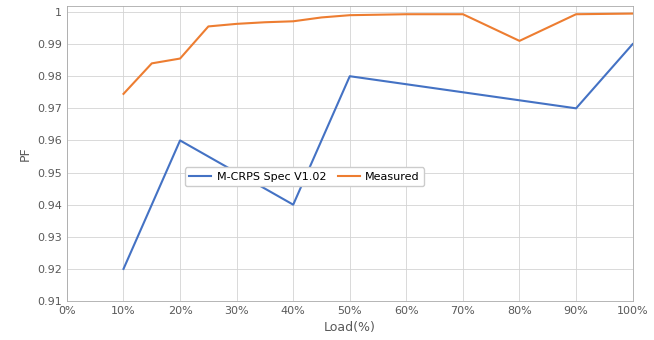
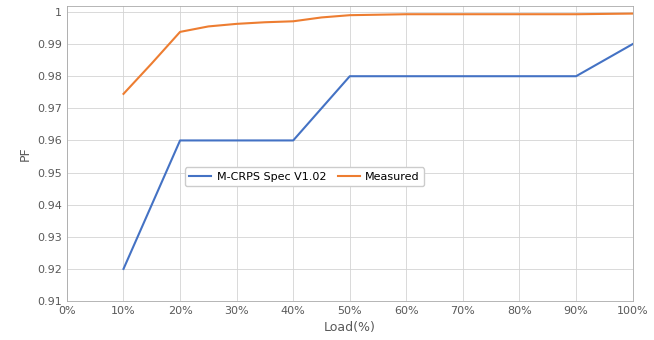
Measured/20%: 0.9855 -> 0.9938
M-CRPS Spec V1.02/40%: 0.94 -> 0.96
Measured/80%: 0.9910 -> 0.9993
M-CRPS Spec V1.02/90%: 0.97 -> 0.98
